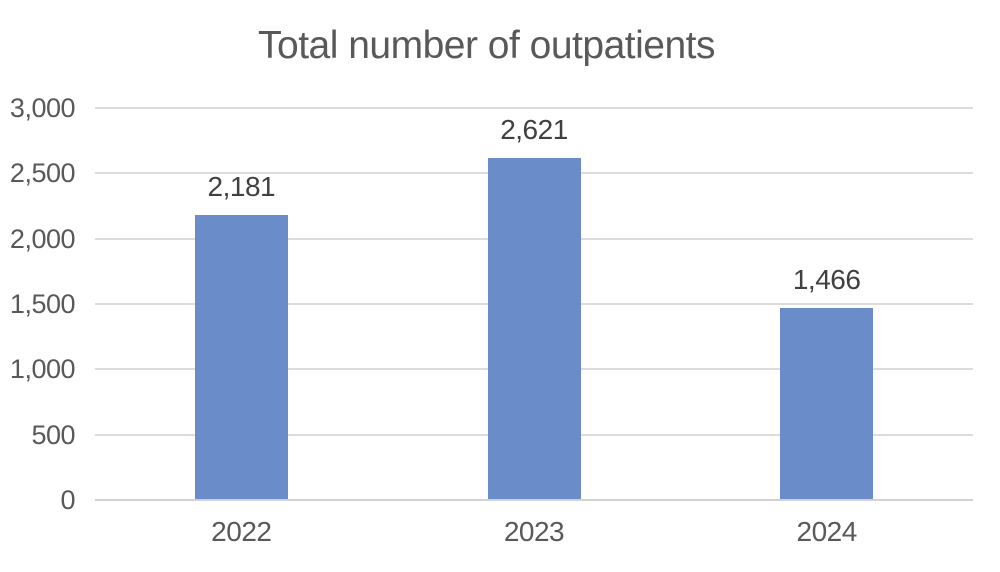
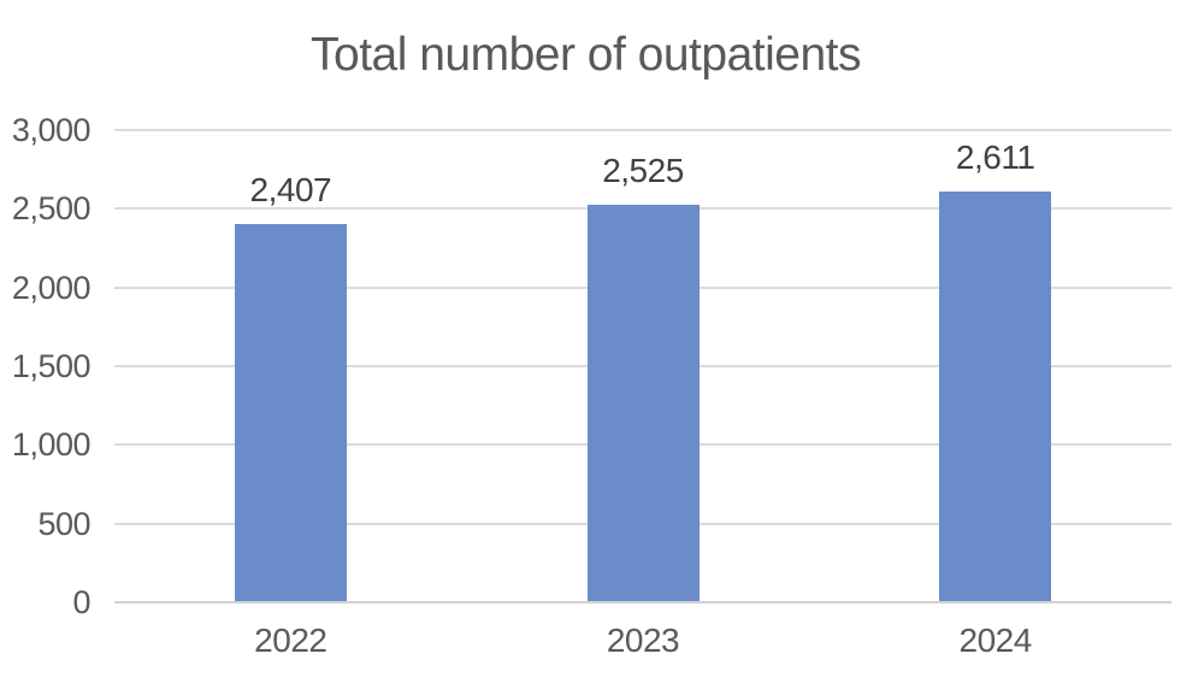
2022: 2,181 -> 2,407
2023: 2,621 -> 2,525
2024: 1,466 -> 2,611
